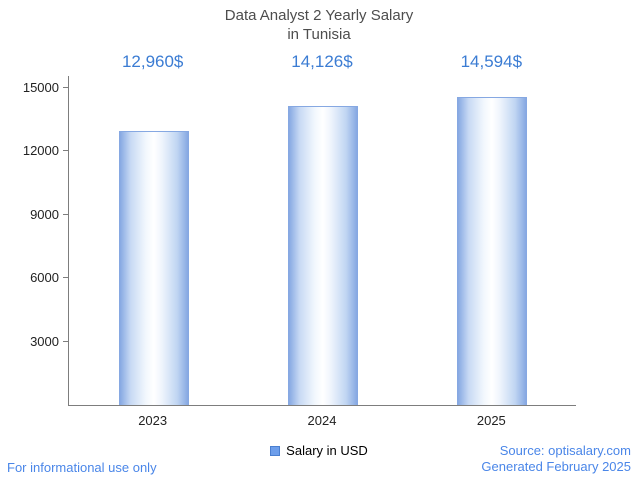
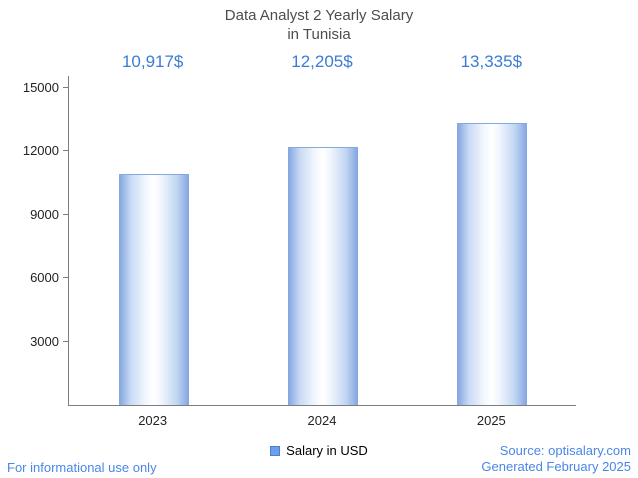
2023: 12,960 -> 10,917
2024: 14,126 -> 12,205
2025: 14,594 -> 13,335
